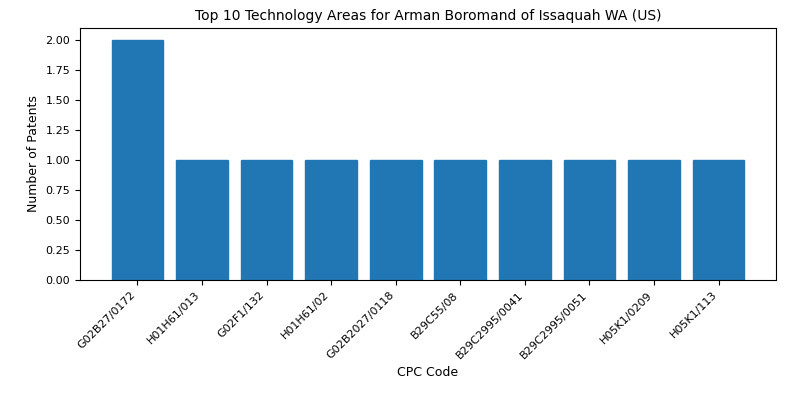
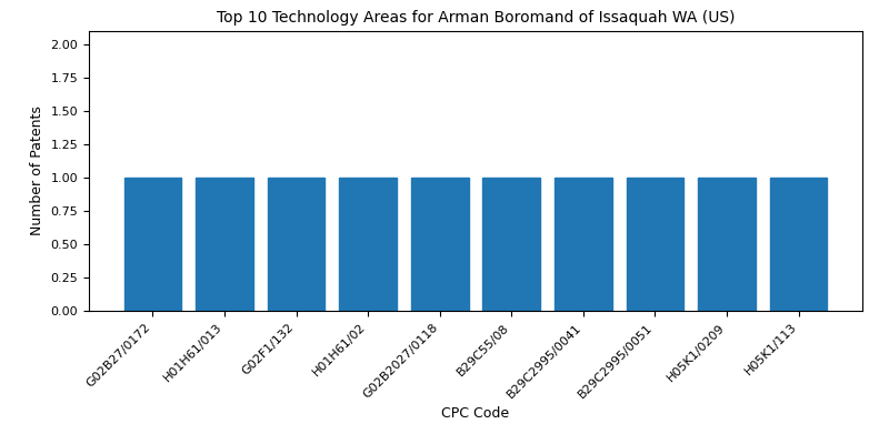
G02B27/0172: 2 -> 1
